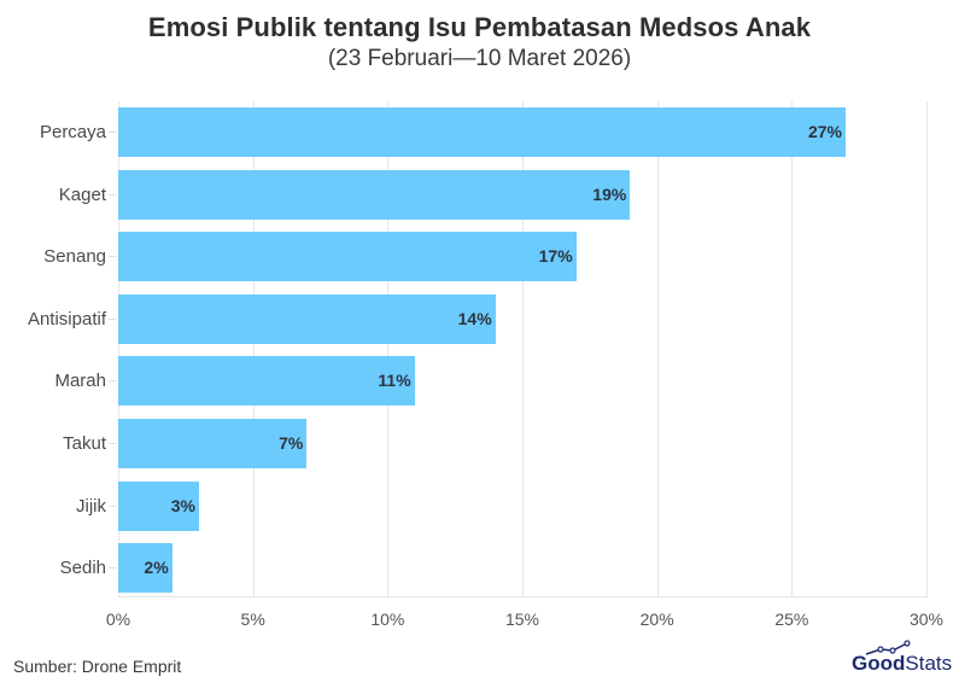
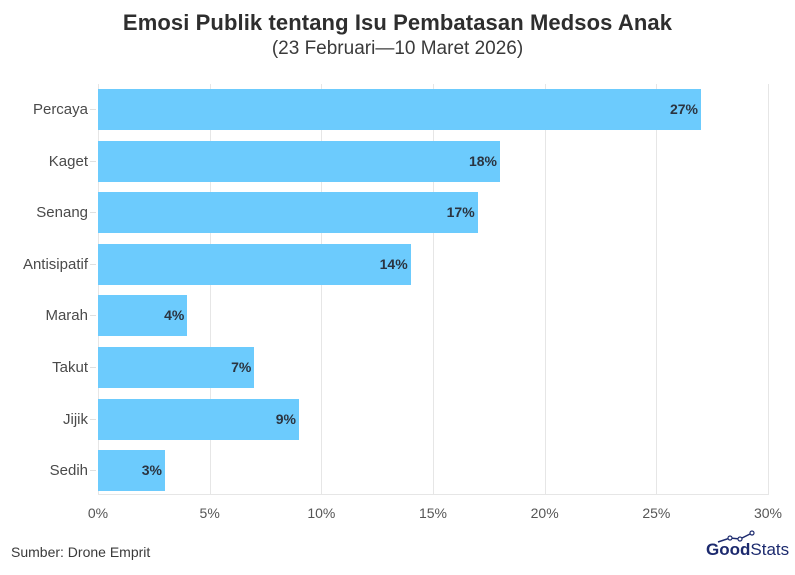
Kaget: 19% -> 18%
Marah: 11% -> 4%
Jijik: 3% -> 9%
Sedih: 2% -> 3%
